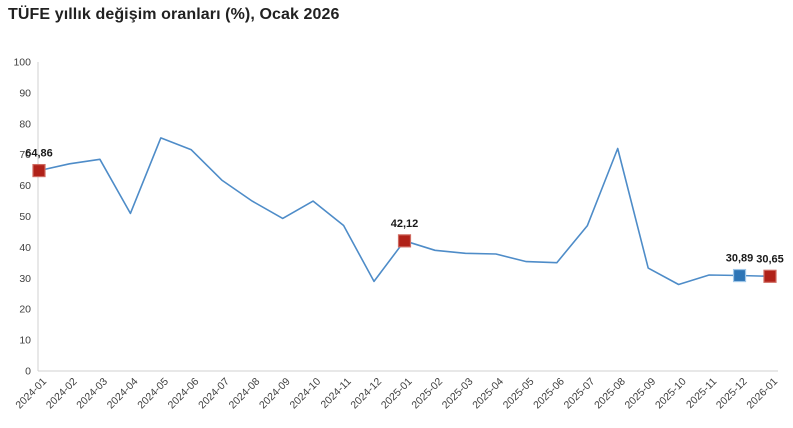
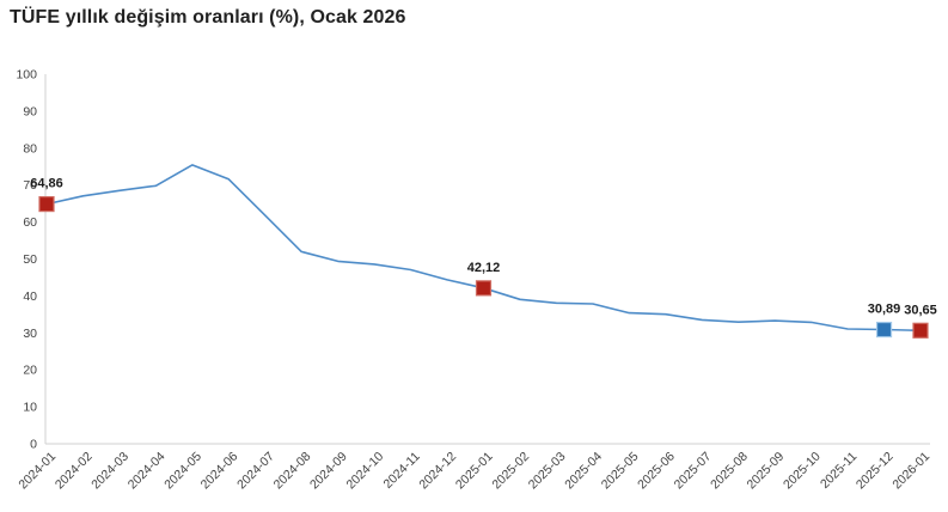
2024-04: 51 -> 70
2024-08: 55 -> 52
2024-10: 55 -> 49
2024-12: 29 -> 44
2025-07: 47 -> 34
2025-08: 72 -> 33
2025-10: 28 -> 33
